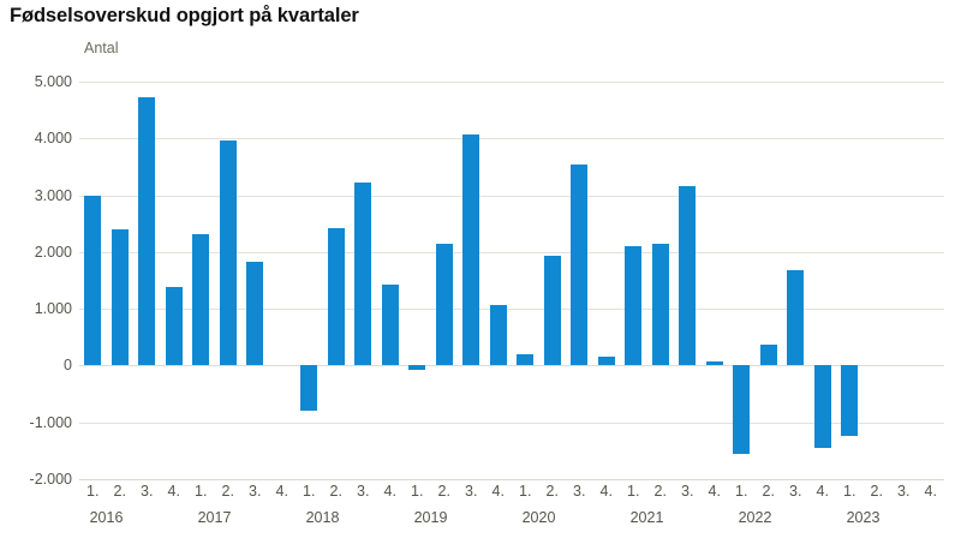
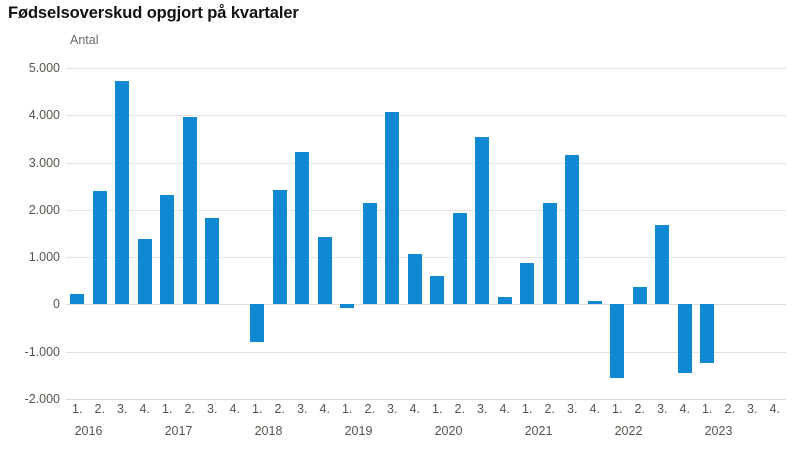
1. 2016: 3000 -> 200
1. 2020: 200 -> 600
1. 2021: 2100 -> 900
